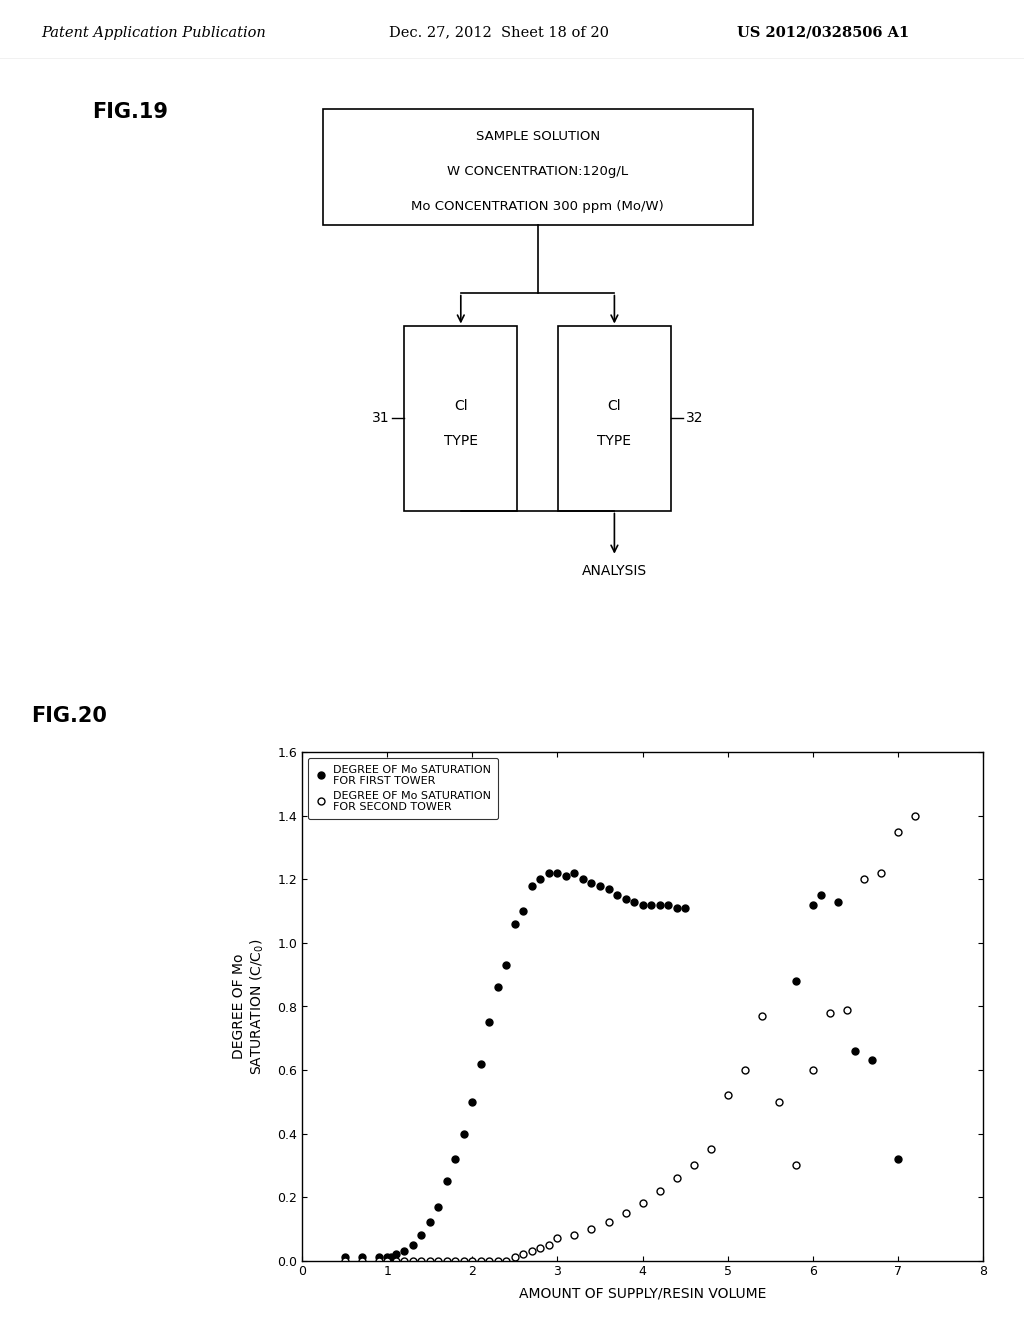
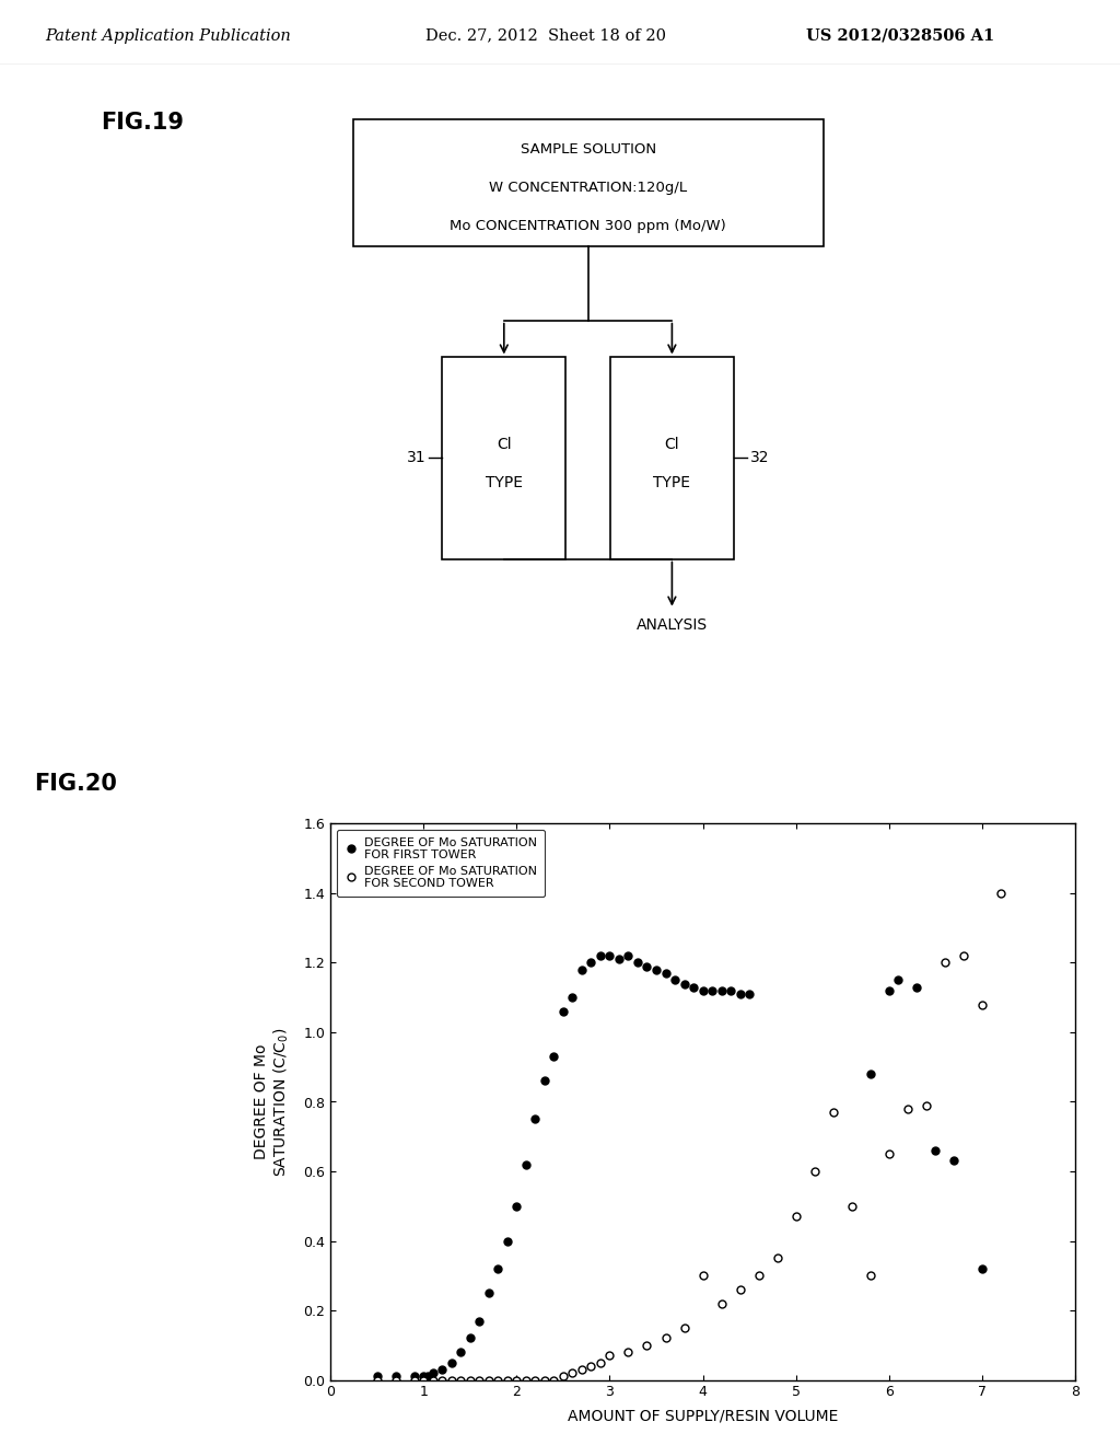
DEGREE OF Mo SATURATION FOR SECOND TOWER/4: 0.18 -> 0.30
DEGREE OF Mo SATURATION FOR SECOND TOWER/5: 0.52 -> 0.47
DEGREE OF Mo SATURATION FOR SECOND TOWER/6: 0.60 -> 0.65
DEGREE OF Mo SATURATION FOR SECOND TOWER/7: 1.35 -> 1.08
